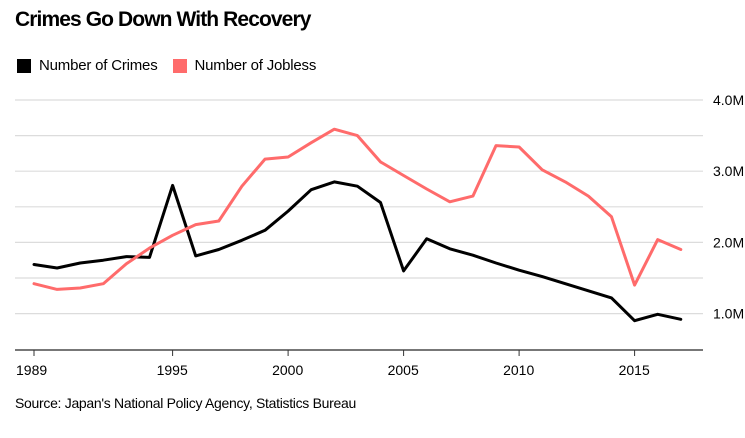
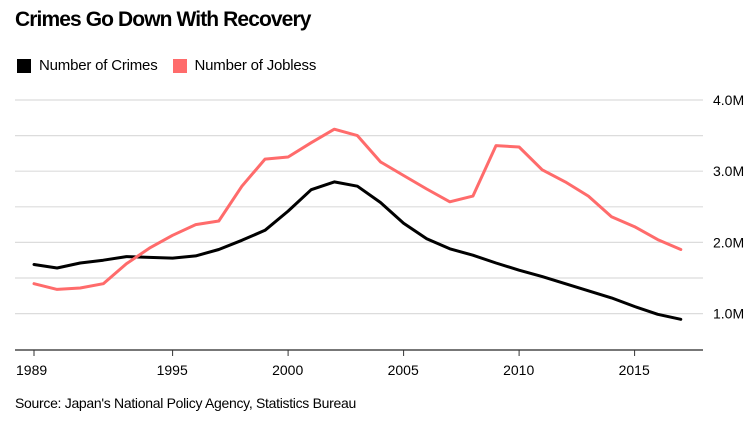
Number of Crimes/1995: 2.8M -> 1.8M
Number of Crimes/2005: 1.6M -> 2.3M
Number of Crimes/2015: 0.9M -> 1.1M
Number of Jobless/2015: 1.4M -> 2.2M
